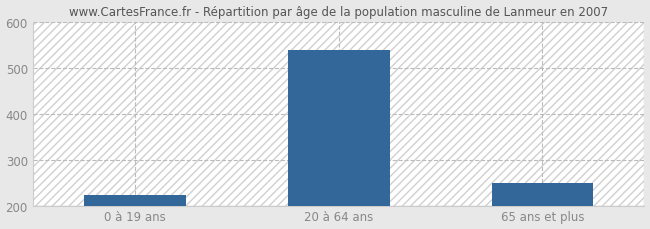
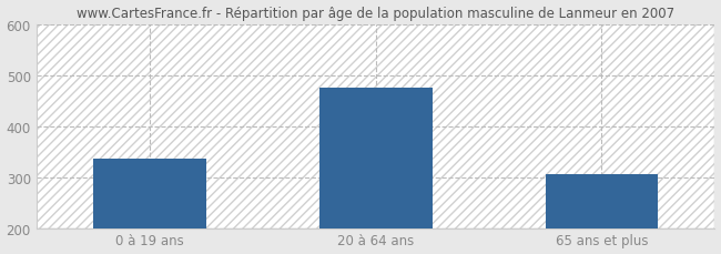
0 à 19 ans: 224 -> 335
20 à 64 ans: 537 -> 475
65 ans et plus: 248 -> 305
